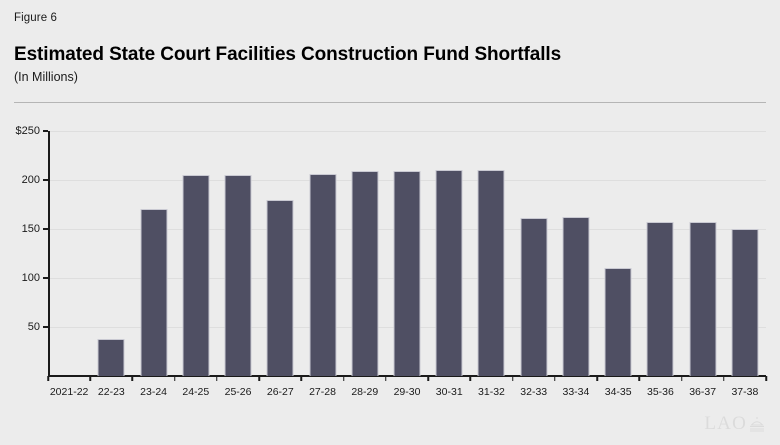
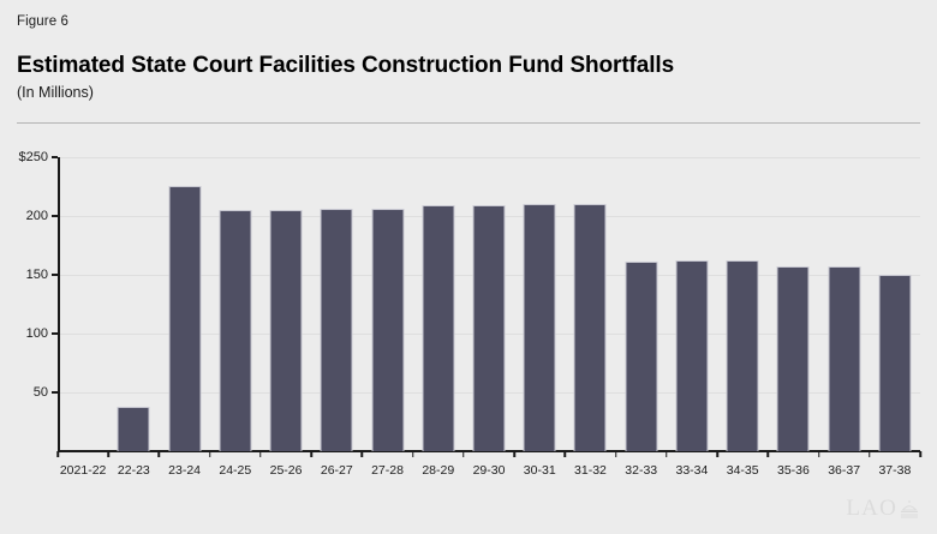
23-24: $170 -> $230
26-27: $180 -> $210
34-35: $110 -> $160
